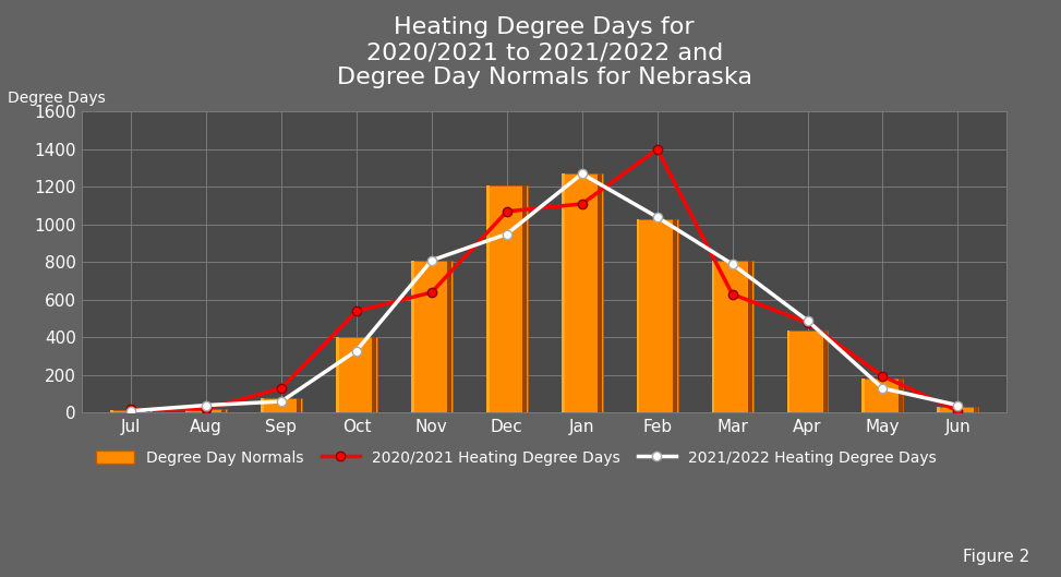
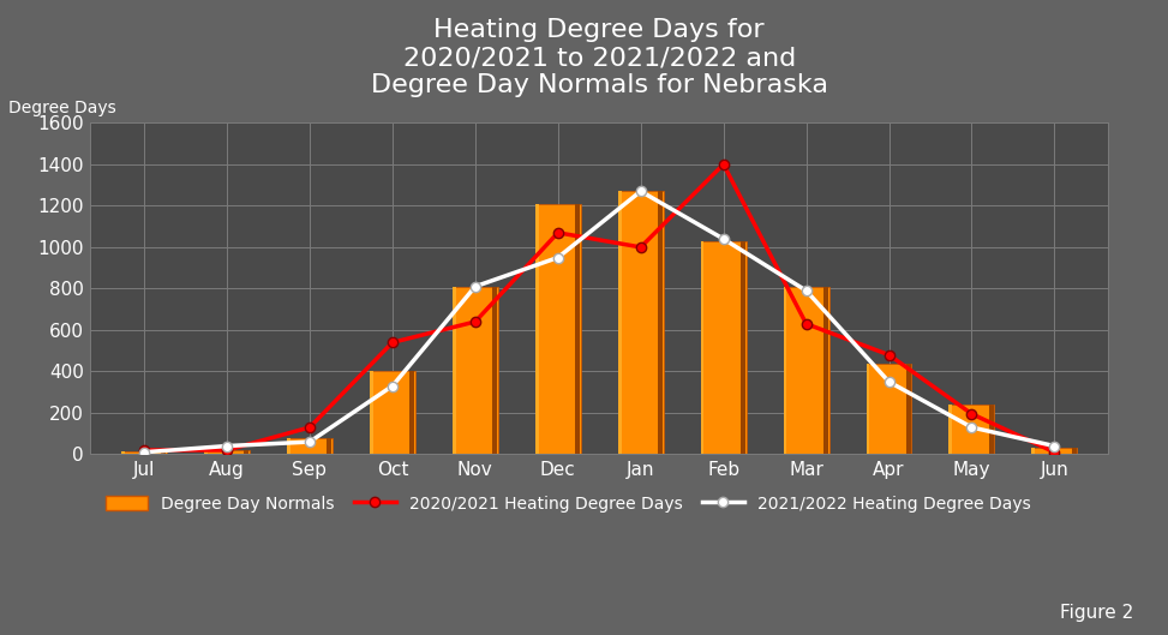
2020/2021 Heating Degree Days/Jan: 1110 -> 1000
2021/2022 Heating Degree Days/Apr: 490 -> 350
Degree Day Normals/May: 180 -> 240
